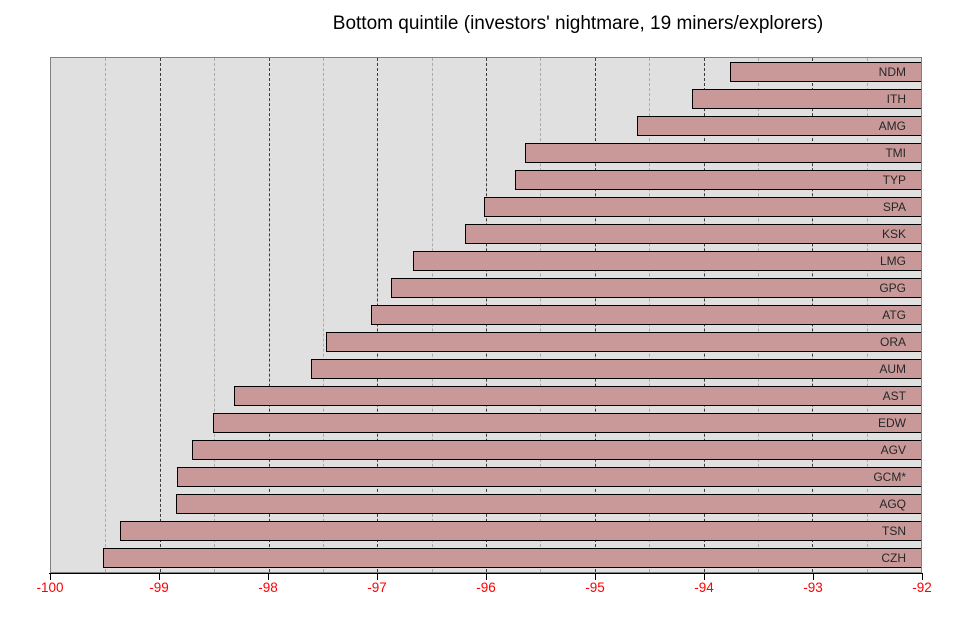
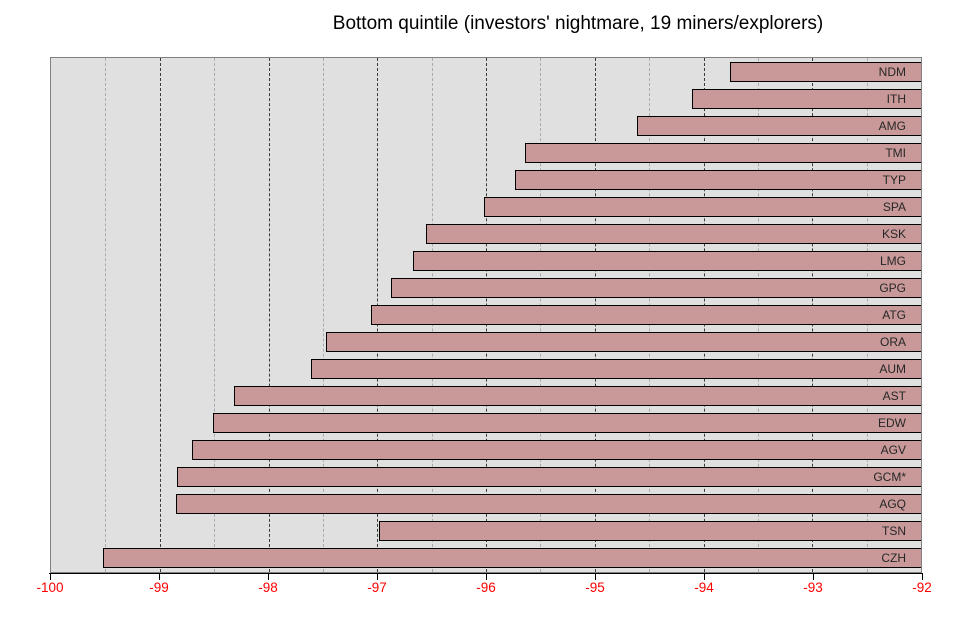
KSK: -96.19 -> -96.55
TSN: -99.37 -> -96.98
